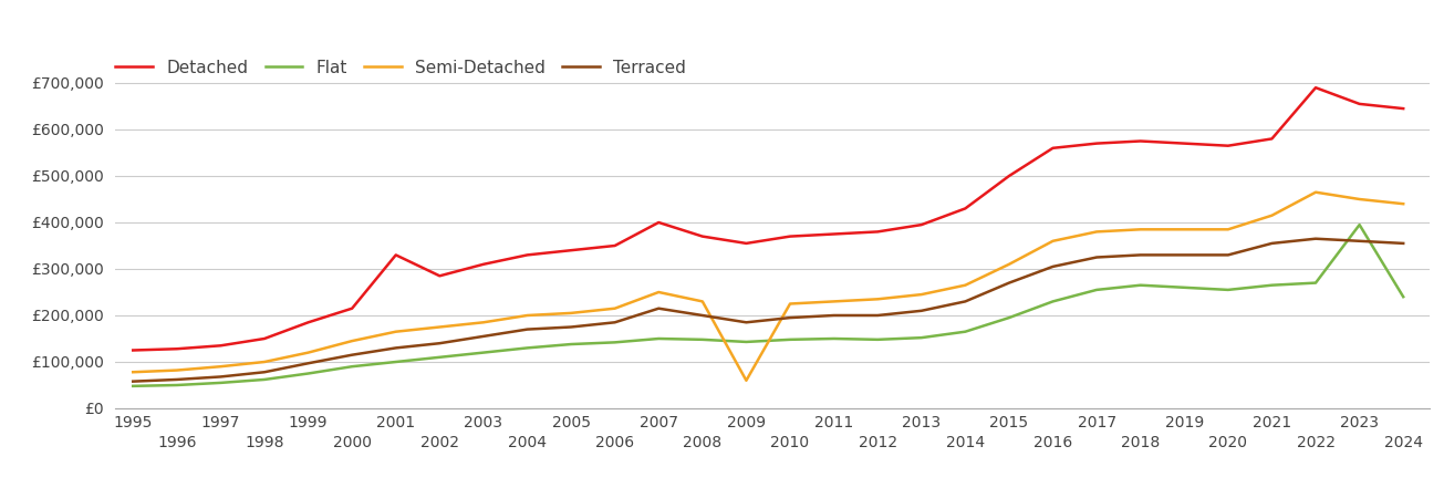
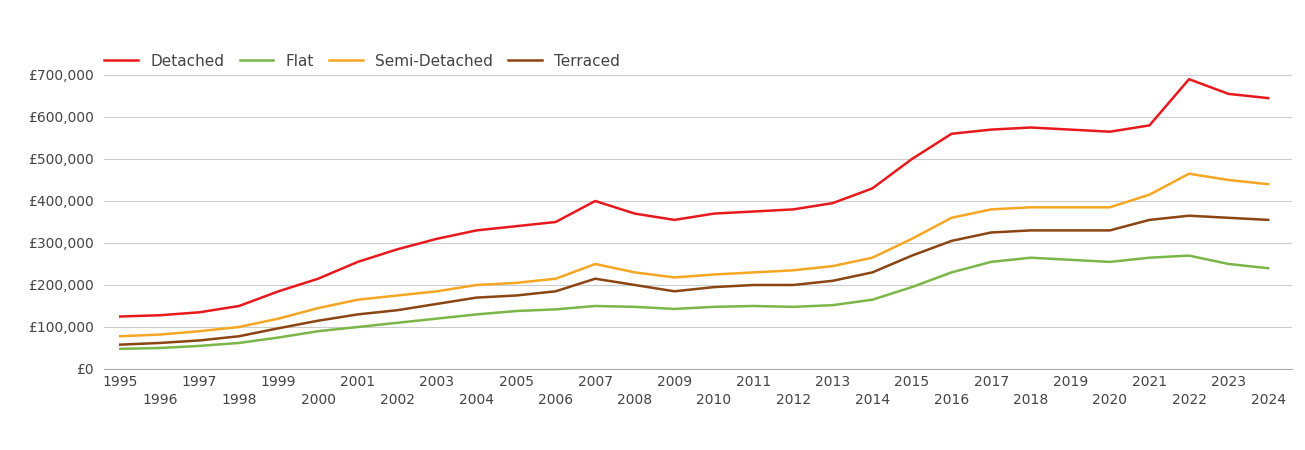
Detached/2001: £330,000 -> £255,000
Semi-Detached/2009: £60,000 -> £218,000
Flat/2023: £395,000 -> £250,000
